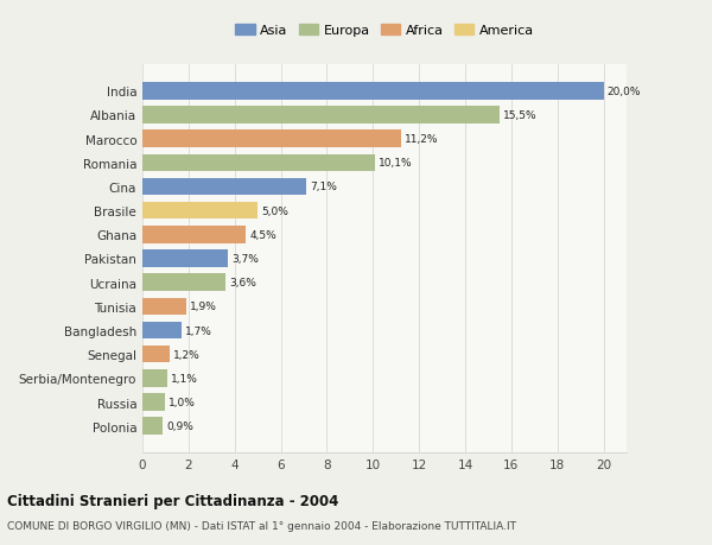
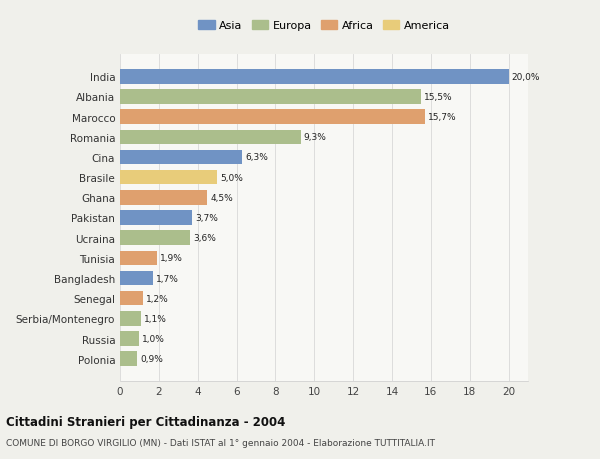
Marocco: 11,2% -> 15,7%
Romania: 10,1% -> 9,3%
Cina: 7,1% -> 6,3%
